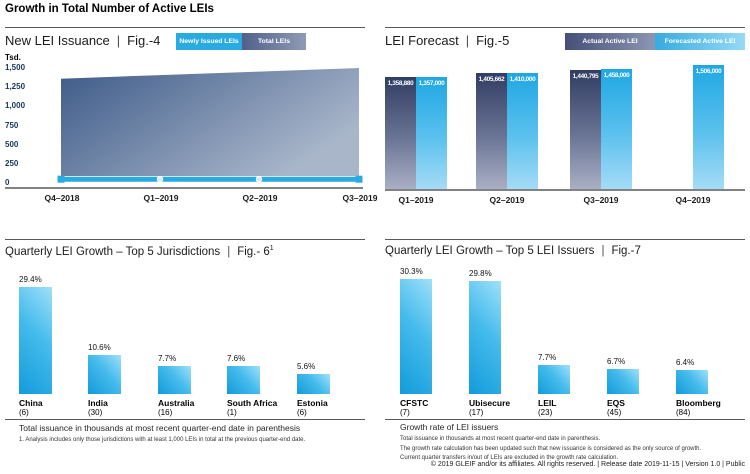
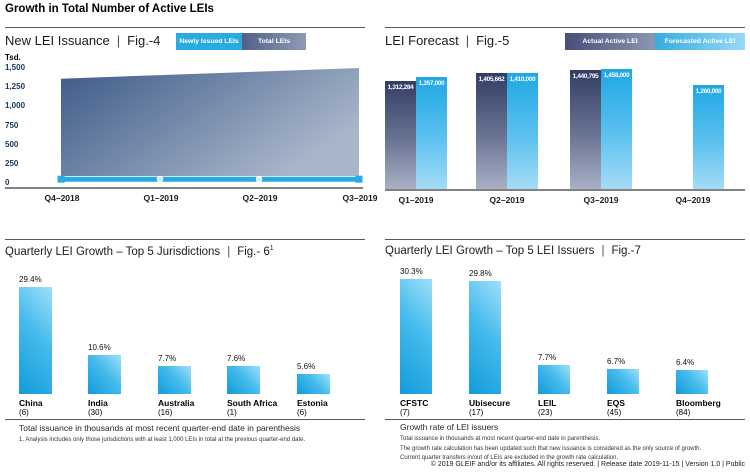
LEI Forecast/Actual Active LEI/Q1–2019: 1,358,880 -> 1,312,284
LEI Forecast/Forecasted Active LEI/Q4–2019: 1,506,000 -> 1,260,000
